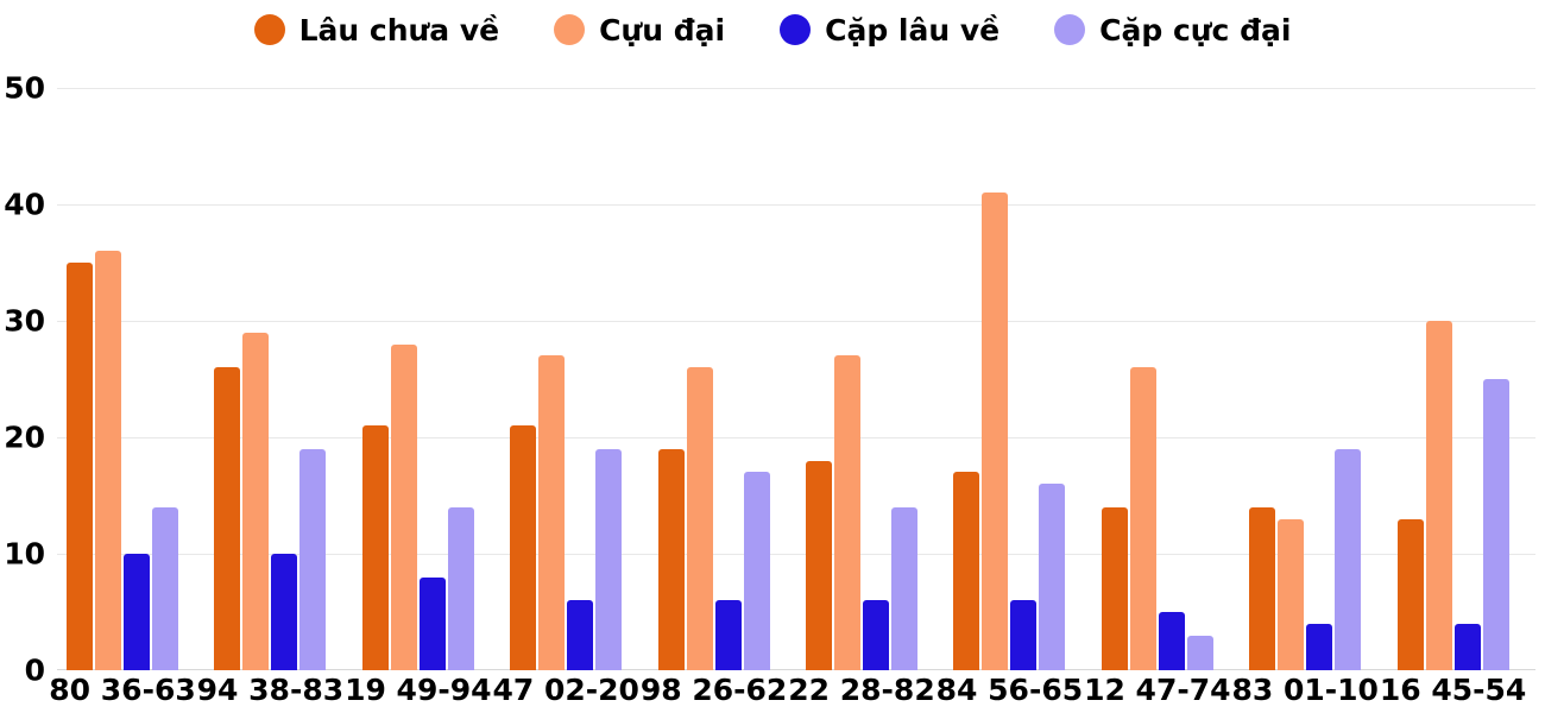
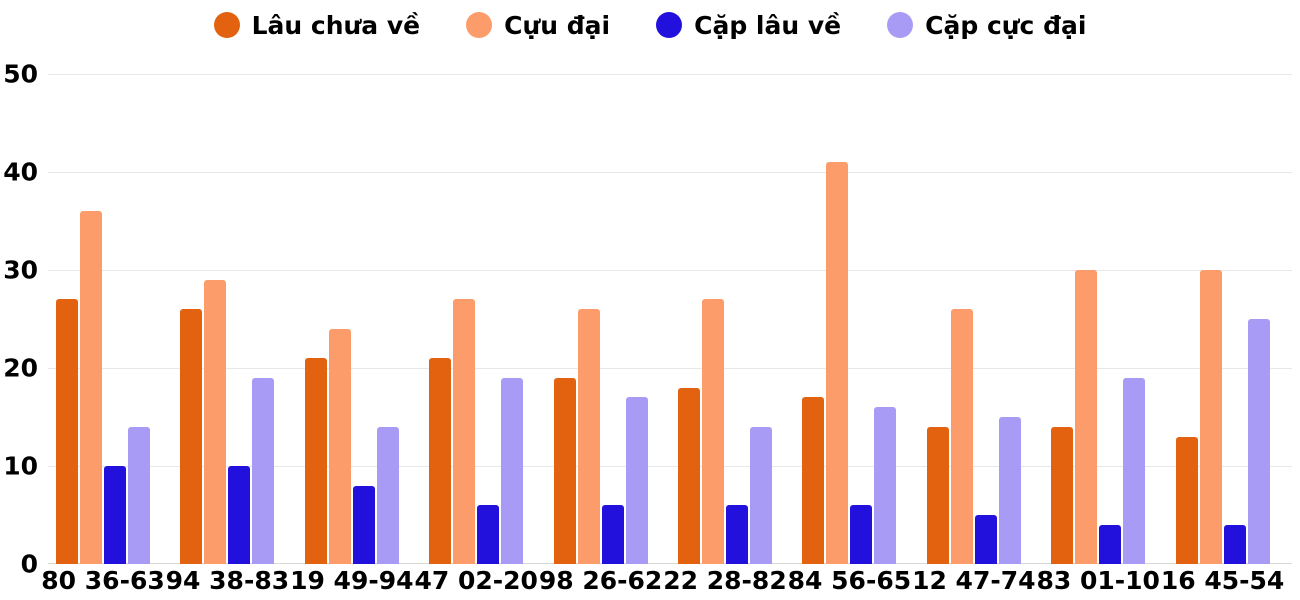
Lâu chưa về/80 36-63: 35 -> 27
Cựu đại/19 49-94: 28 -> 24
Cặp cực đại/12 47-74: 3 -> 15
Cựu đại/83 01-10: 13 -> 30
